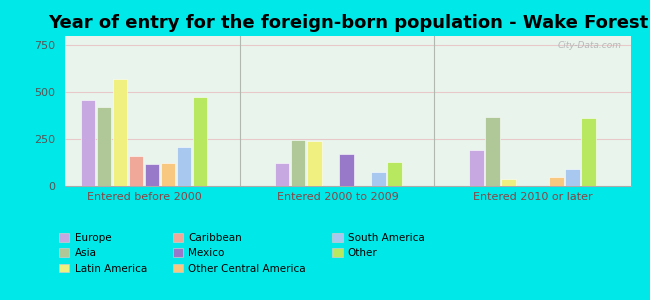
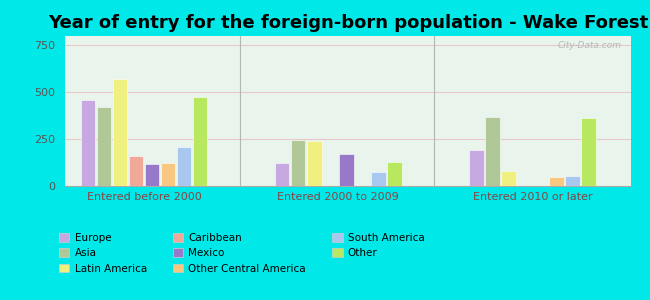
Latin America/Entered 2010 or later: 40 -> 80
South America/Entered 2010 or later: 90 -> 60
